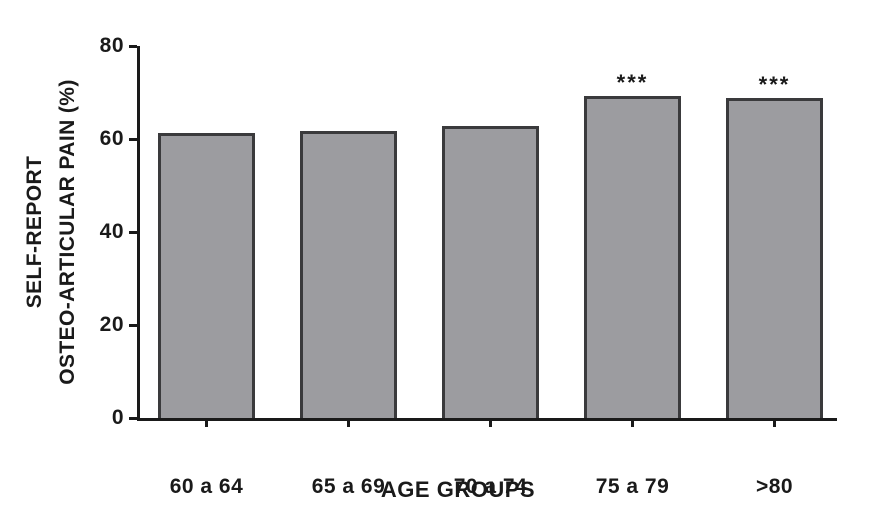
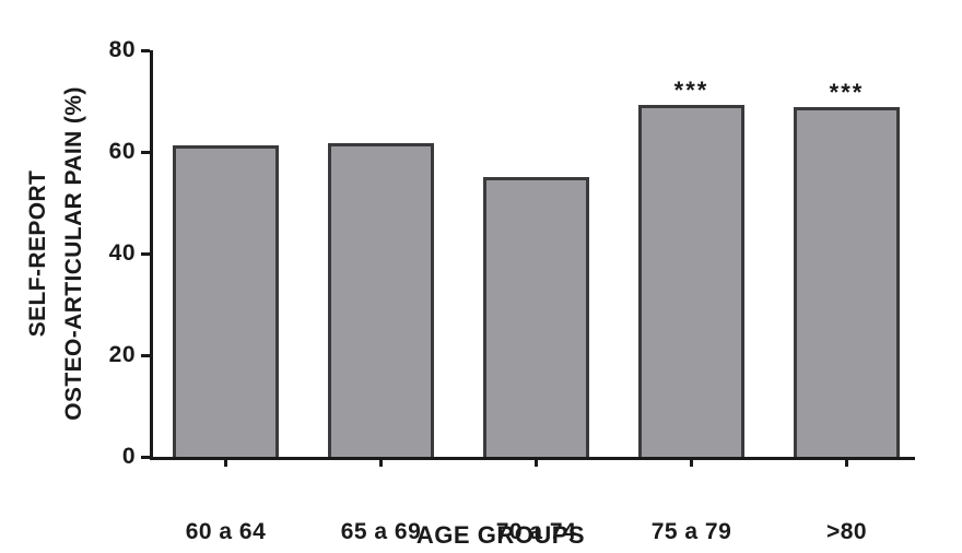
70 a 74: 63 -> 55
